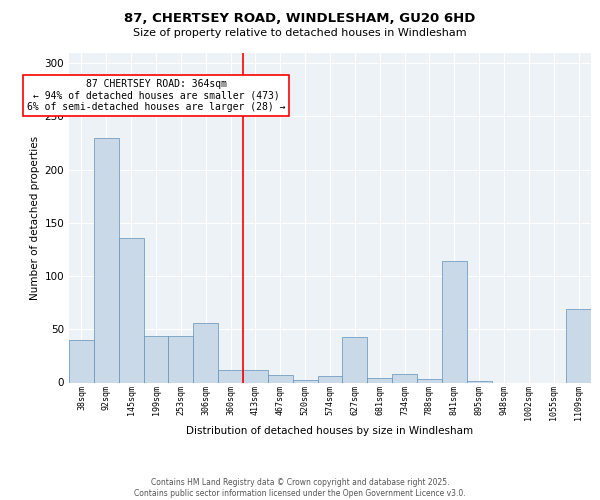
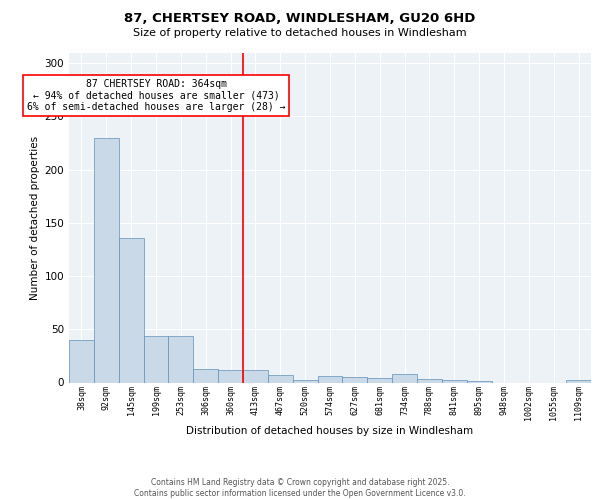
306sqm: 56 -> 13
627sqm: 43 -> 5
841sqm: 114 -> 2
1109sqm: 69 -> 2
